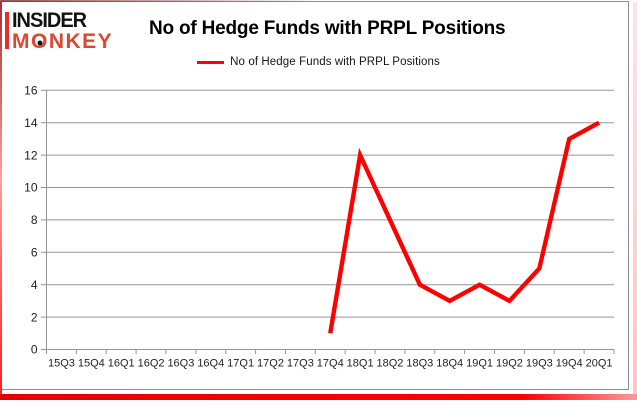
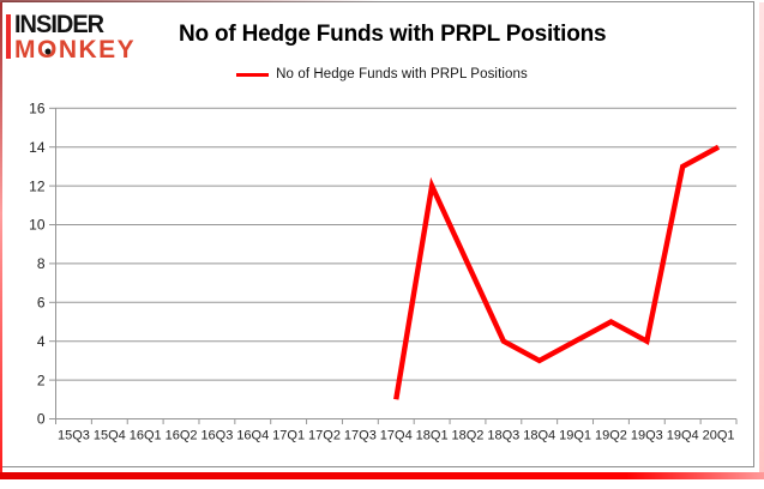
19Q2: 3 -> 5
19Q3: 5 -> 4
